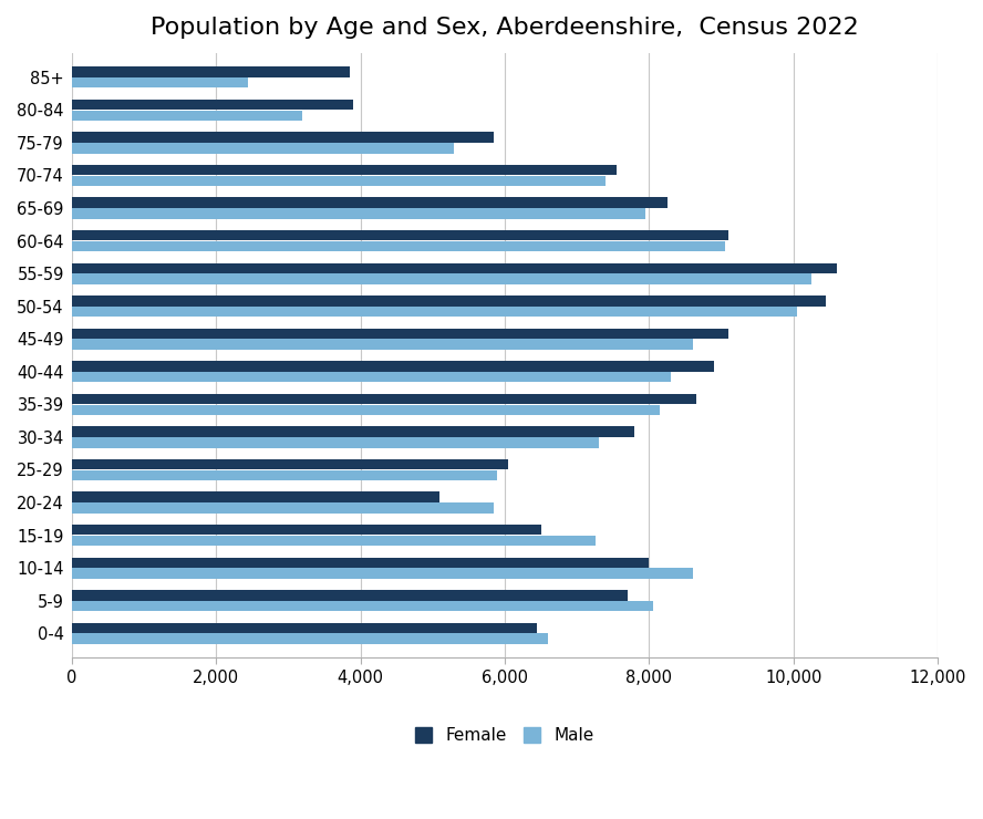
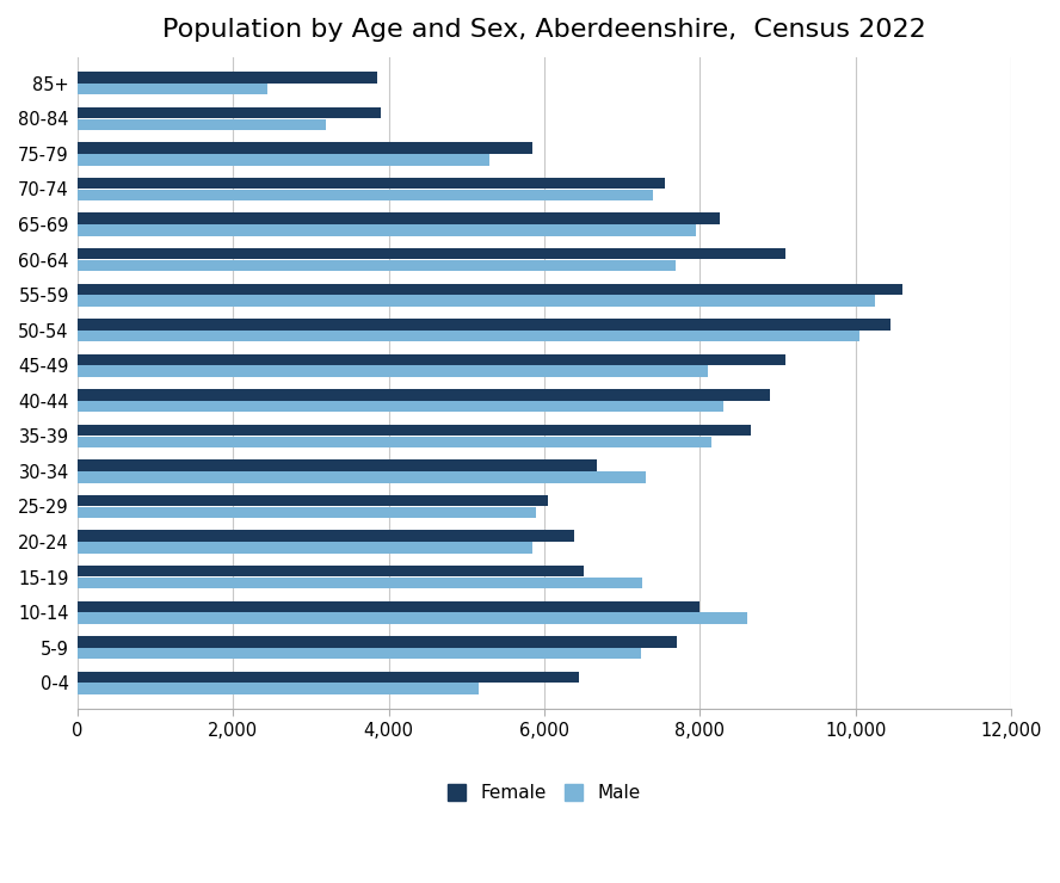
Male/60-64: 9,050 -> 7,680
Male/45-49: 8,600 -> 8,100
Female/30-34: 7,800 -> 6,680
Female/20-24: 5,100 -> 6,380
Male/5-9: 8,050 -> 7,240
Male/0-4: 6,600 -> 5,160
